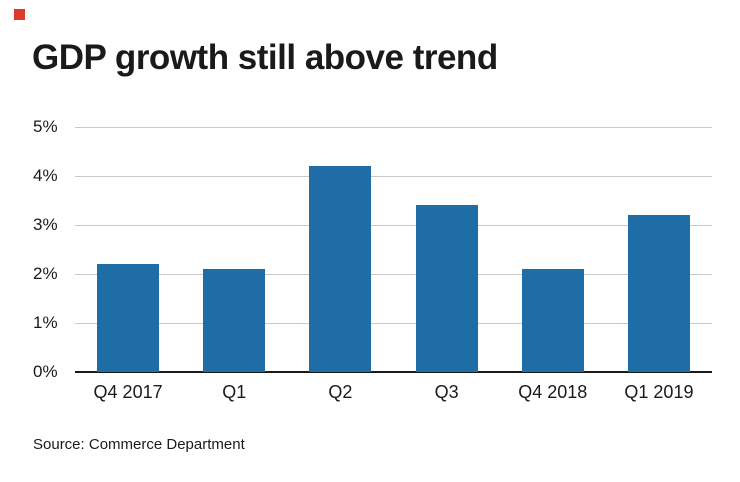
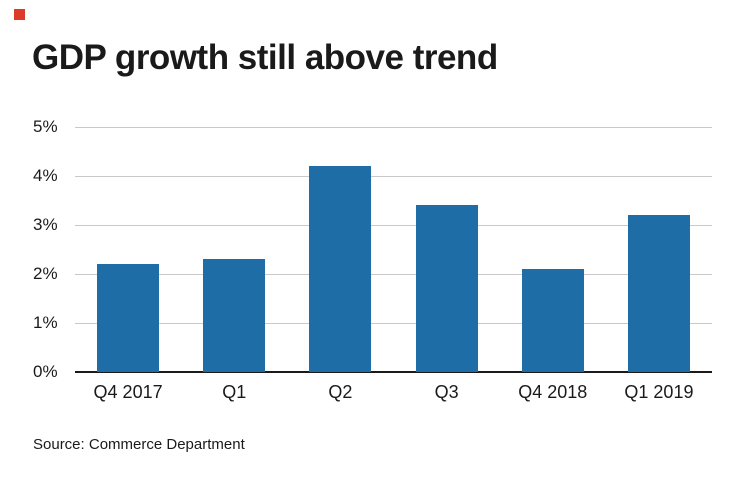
Q1: 2.1% -> 2.3%
